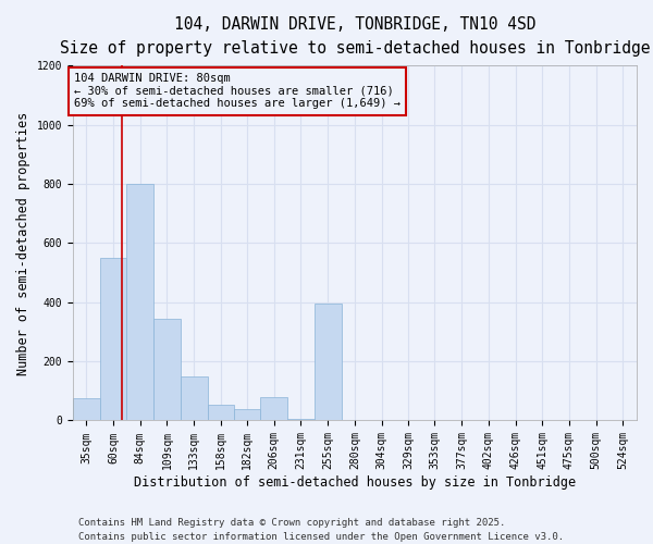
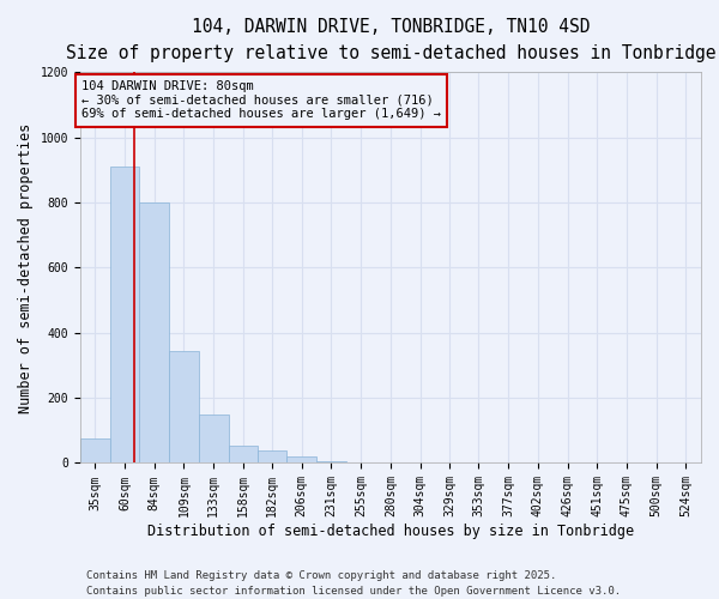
60sqm: 550 -> 910
206sqm: 80 -> 20
255sqm: 395 -> 3
